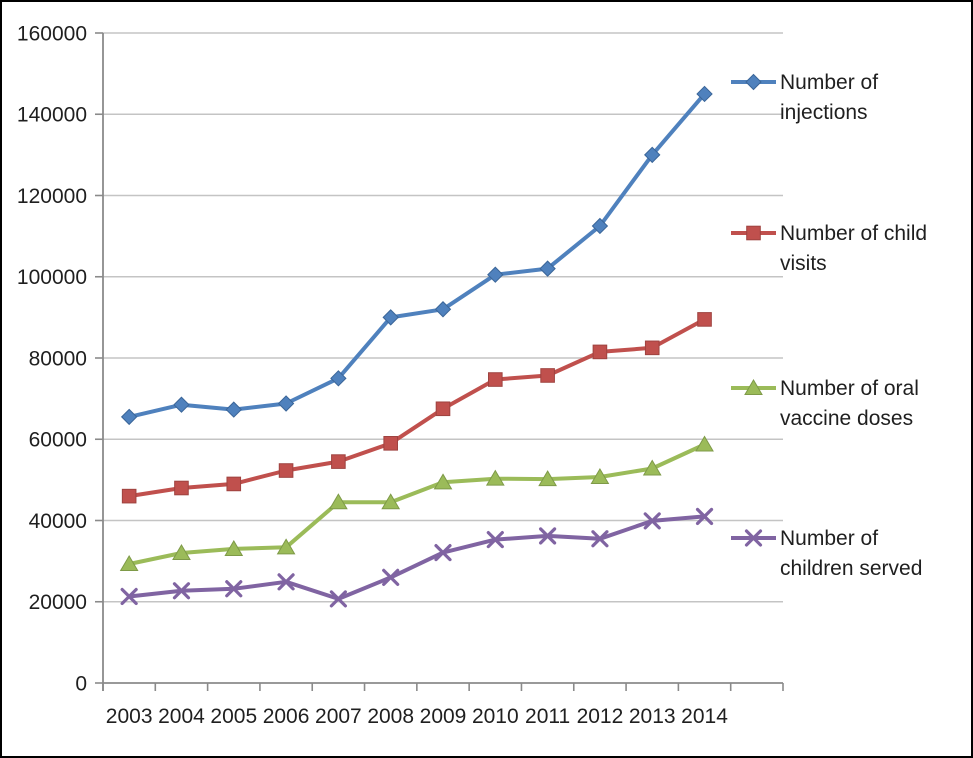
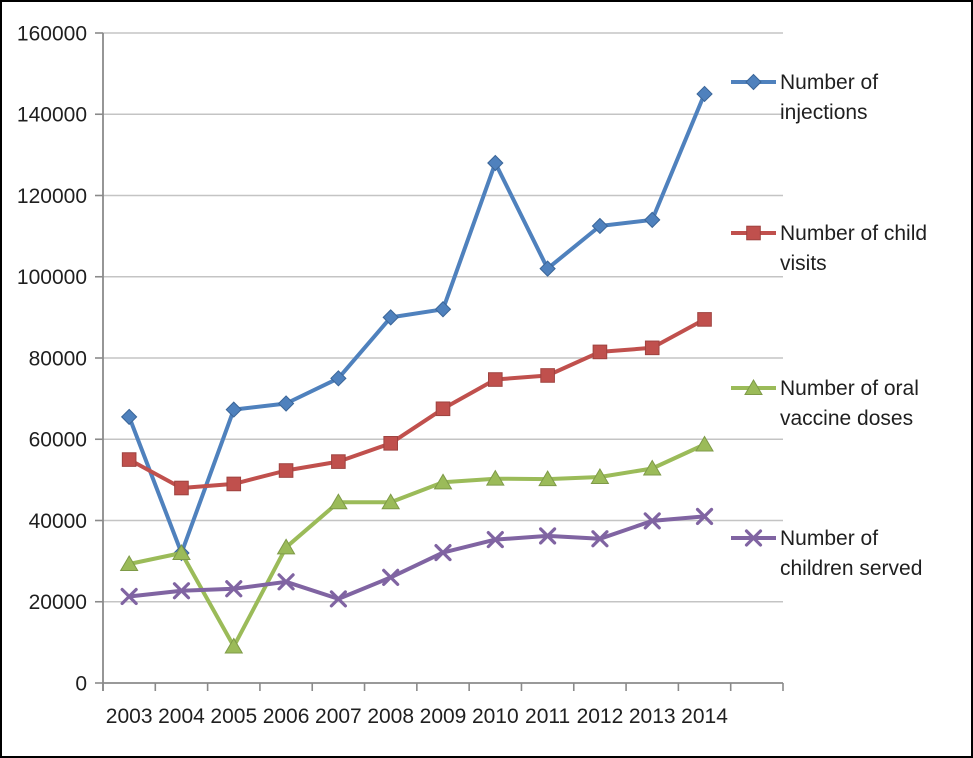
Number of child visits/2003: 46000 -> 55000
Number of injections/2004: 68000 -> 32000
Number of oral vaccine doses/2005: 33000 -> 9000
Number of injections/2010: 100000 -> 128000
Number of injections/2013: 130000 -> 114000
